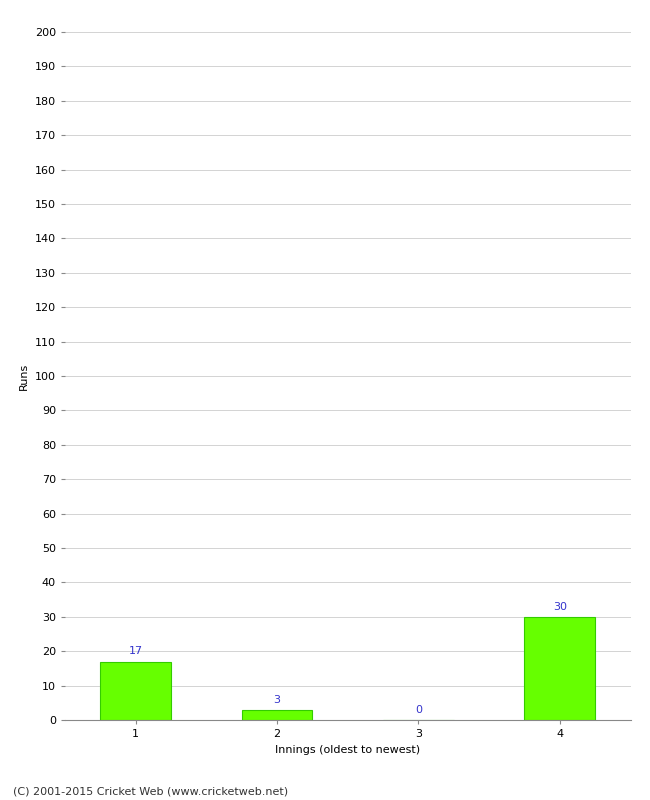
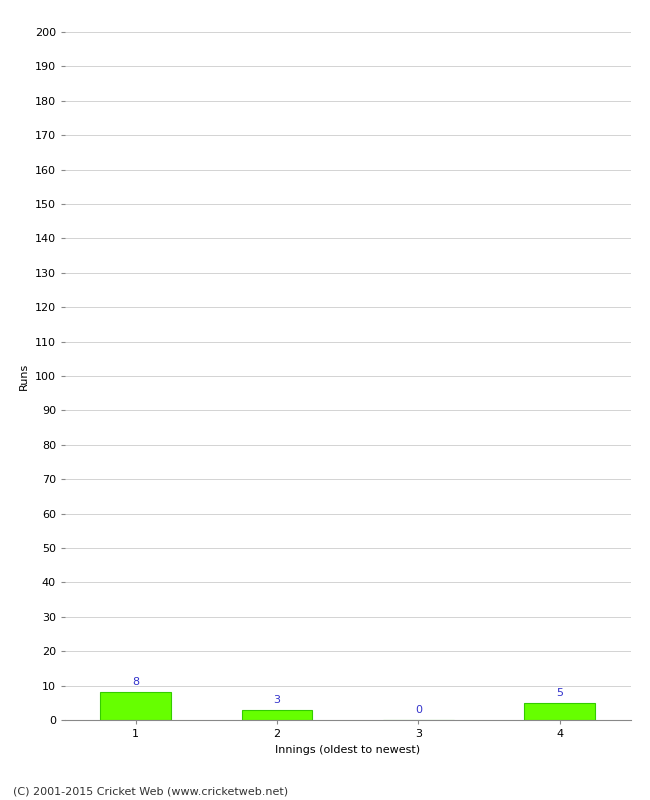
1: 17 -> 8
4: 30 -> 5
